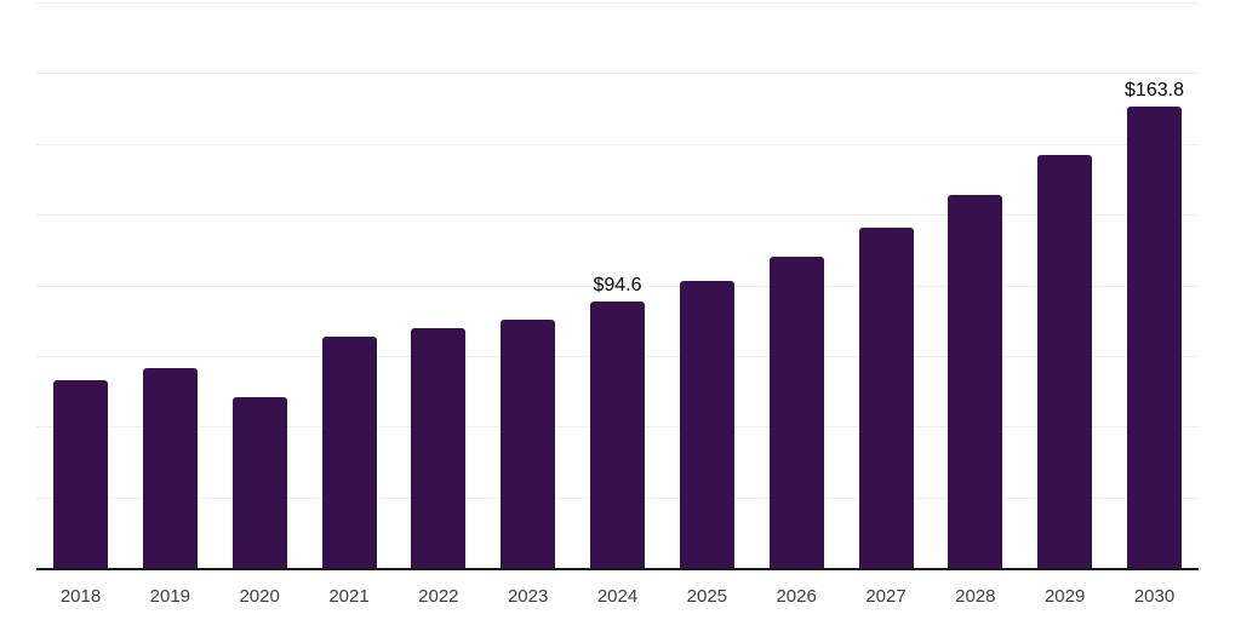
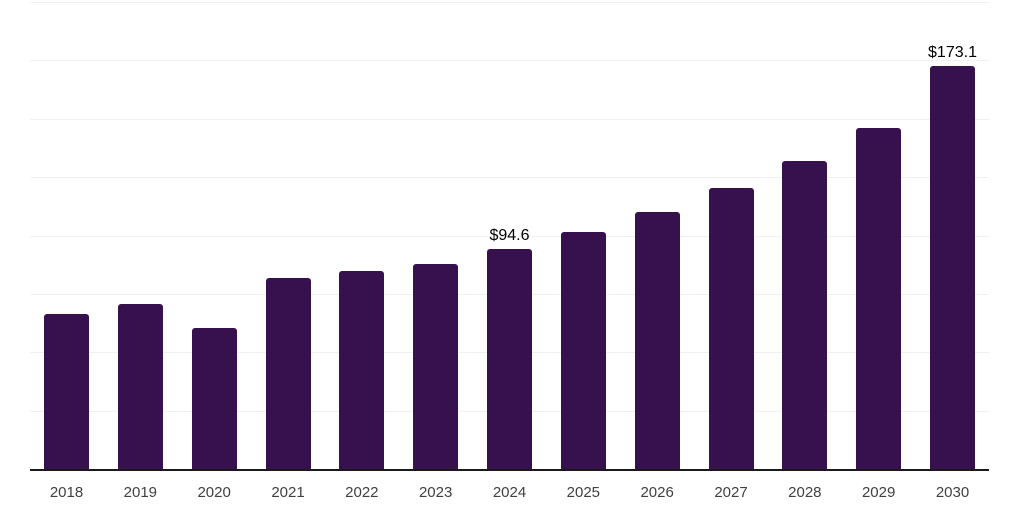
2030: $163.8 -> $173.1
